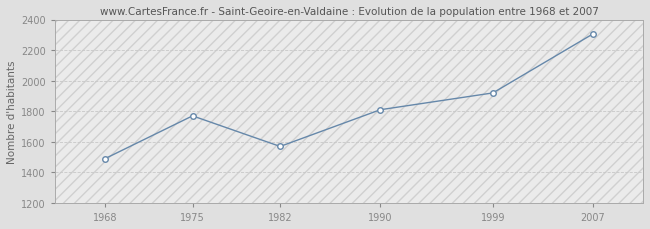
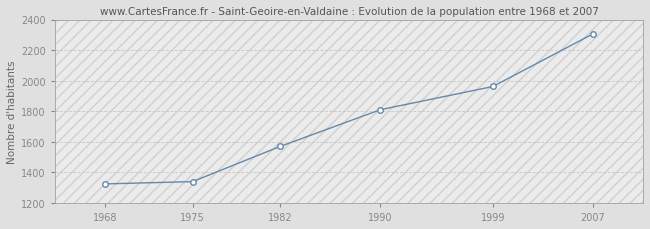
1968: 1490 -> 1320
1975: 1770 -> 1340
1999: 1920 -> 1960
